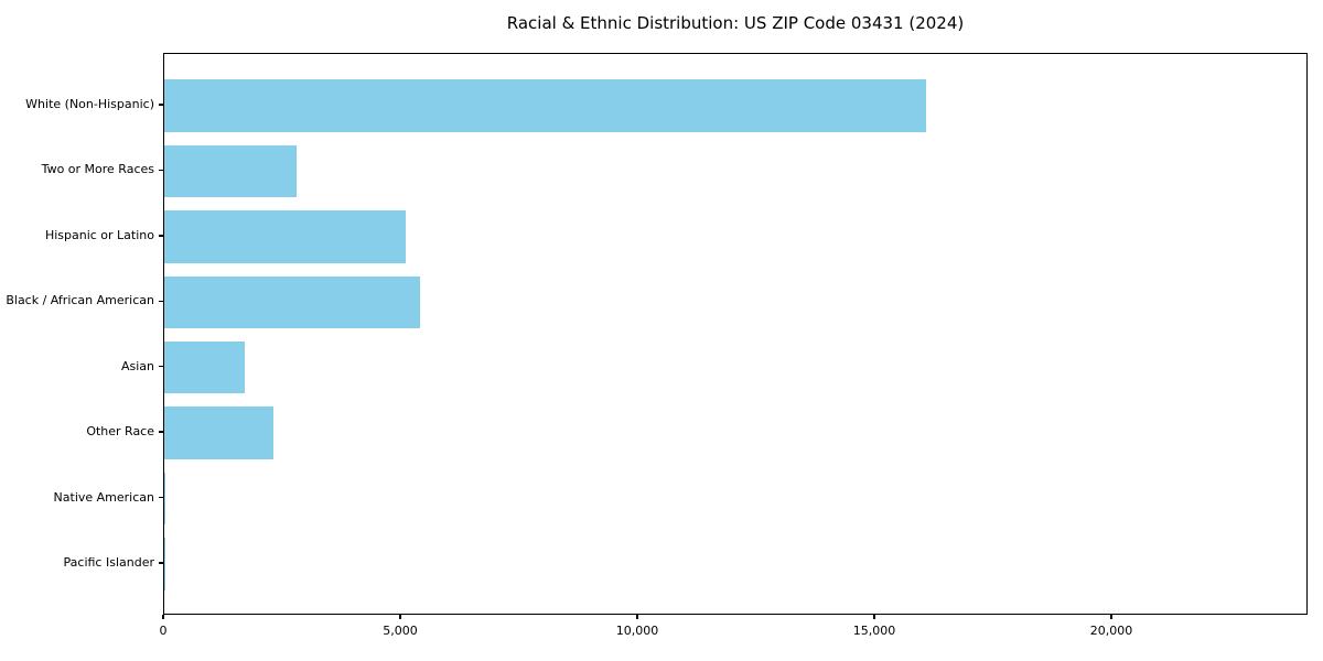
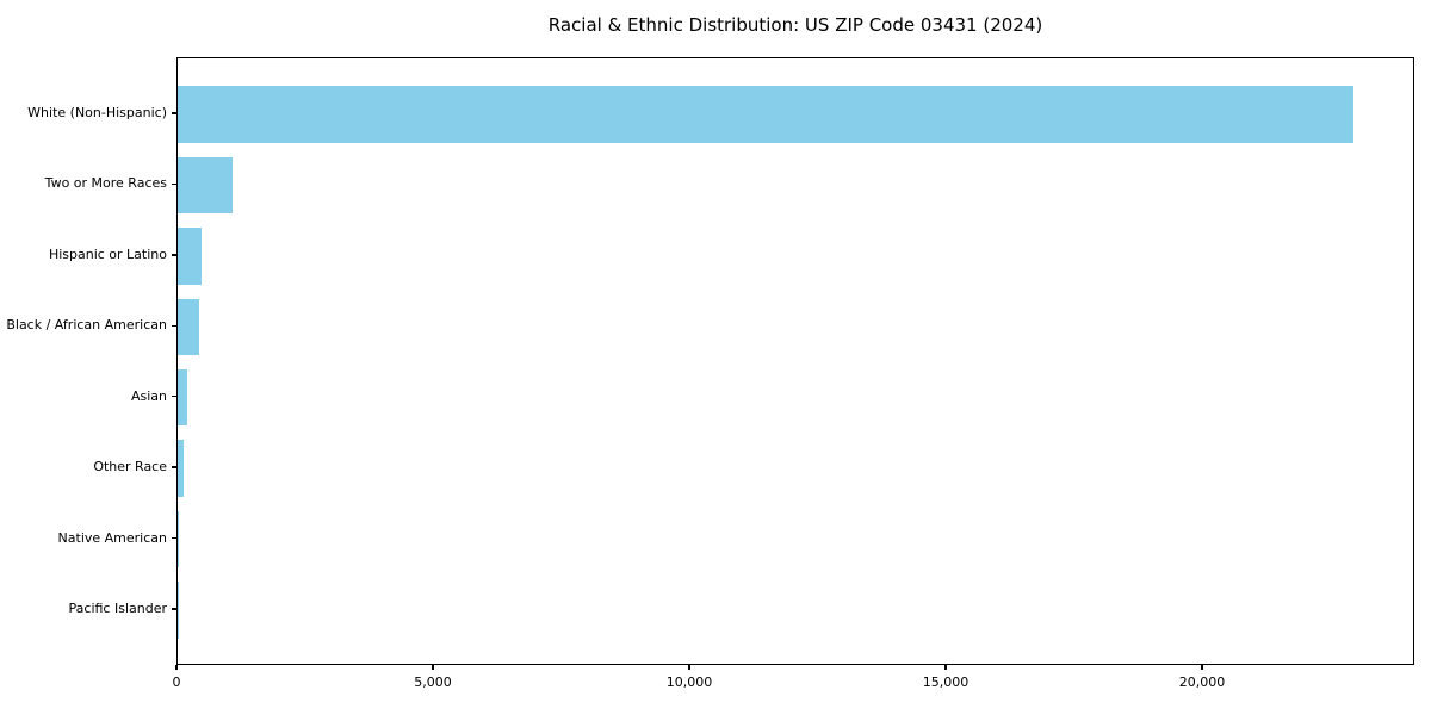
White (Non-Hispanic): 16100 -> 23000
Two or More Races: 2800 -> 1100
Hispanic or Latino: 5100 -> 500
Black / African American: 5400 -> 400
Asian: 1700 -> 200
Other Race: 2300 -> 100
